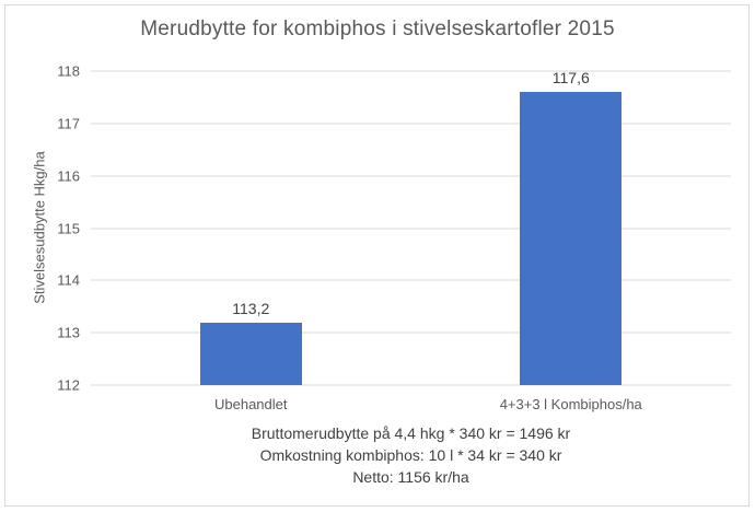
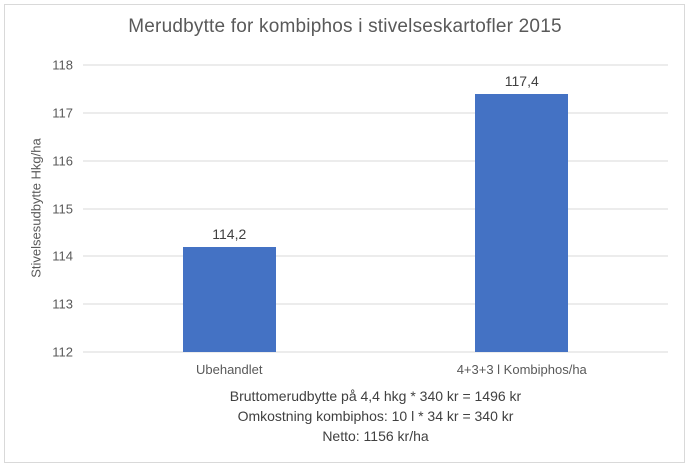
Ubehandlet: 113,2 -> 114,2
4+3+3 l Kombiphos/ha: 117,6 -> 117,4
